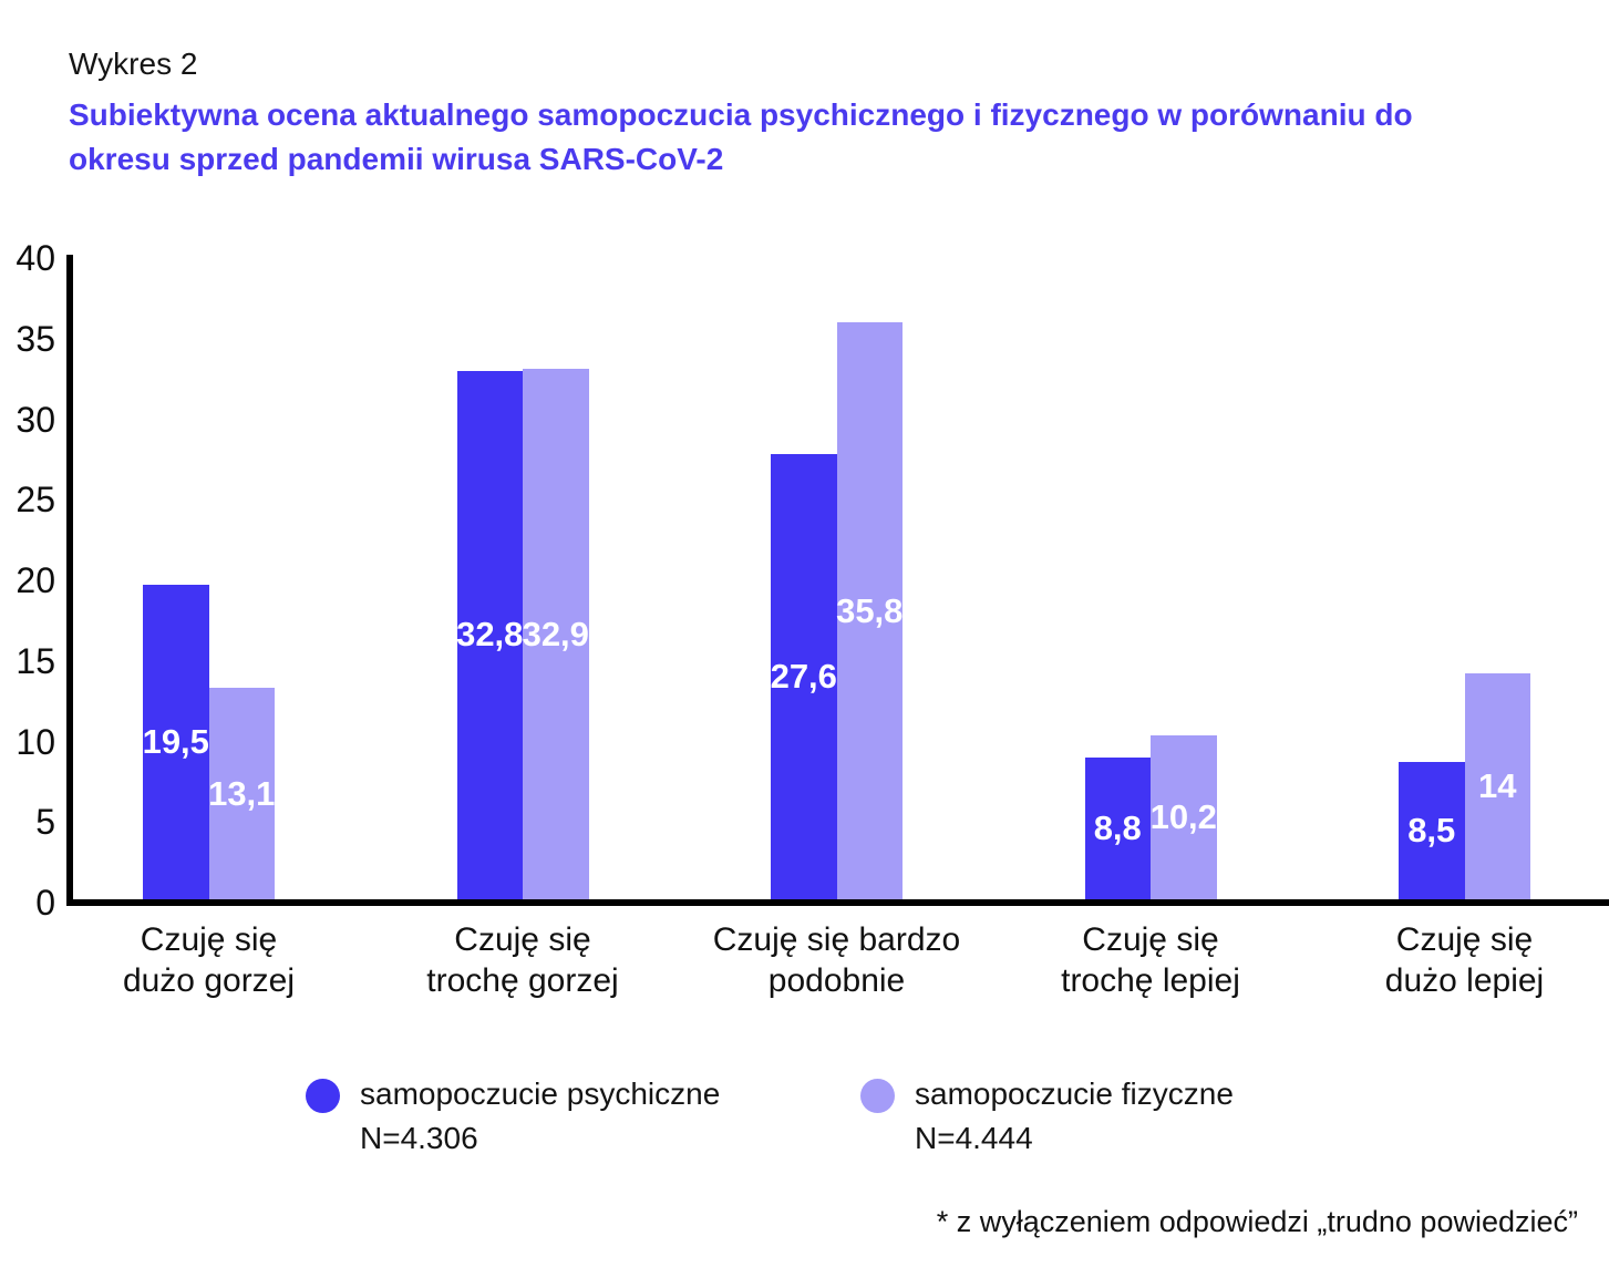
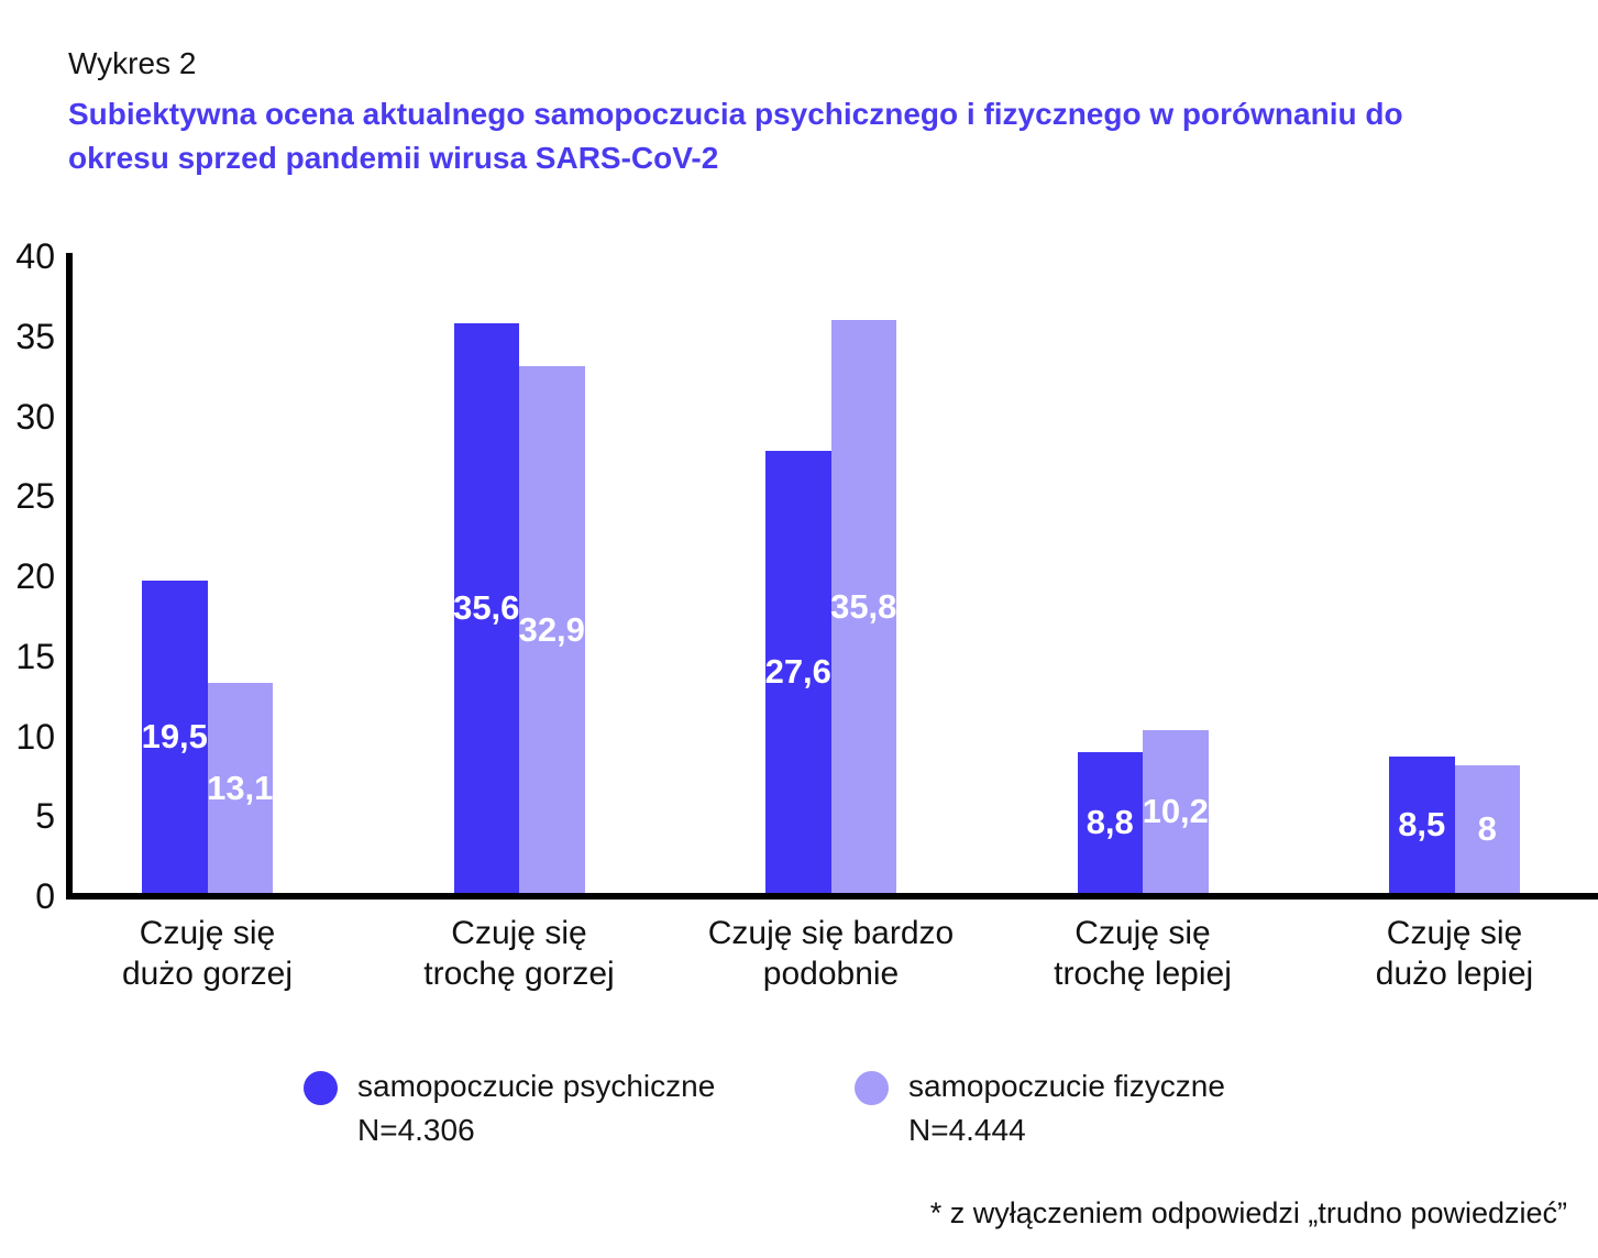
samopoczucie psychiczne/Czuję się trochę gorzej: 32,8 -> 35,6
samopoczucie fizyczne/Czuję się dużo lepiej: 14 -> 8
